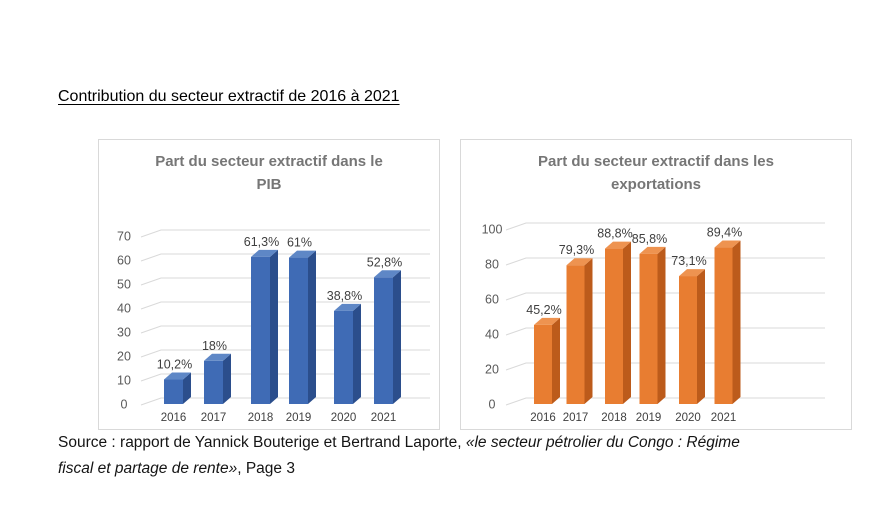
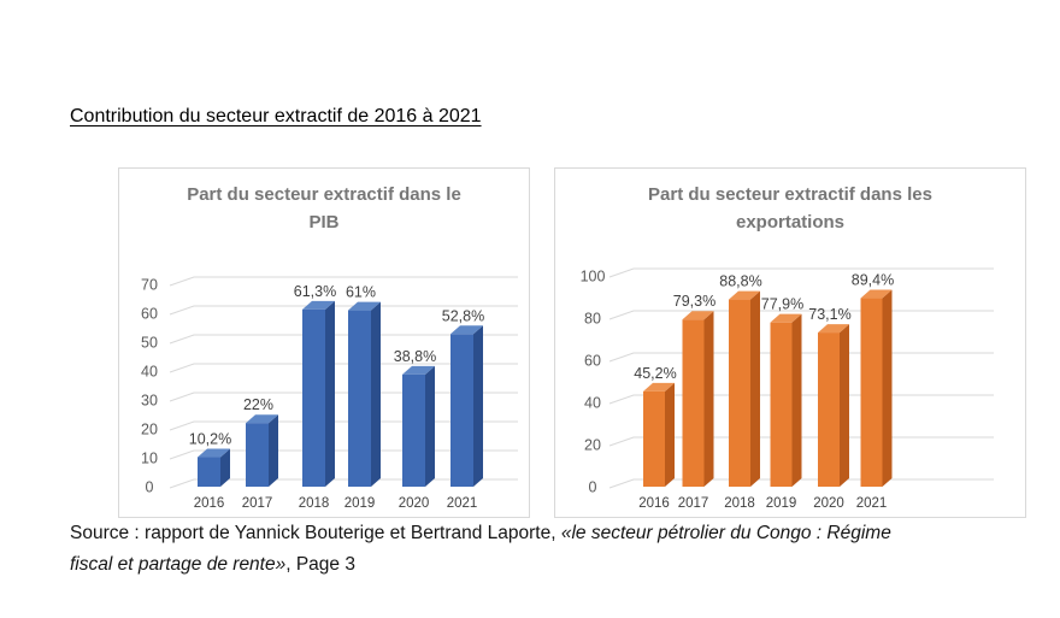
Part du secteur extractif dans le PIB/2017: 18% -> 22%
Part du secteur extractif dans les exportations/2019: 85,8% -> 77,9%
